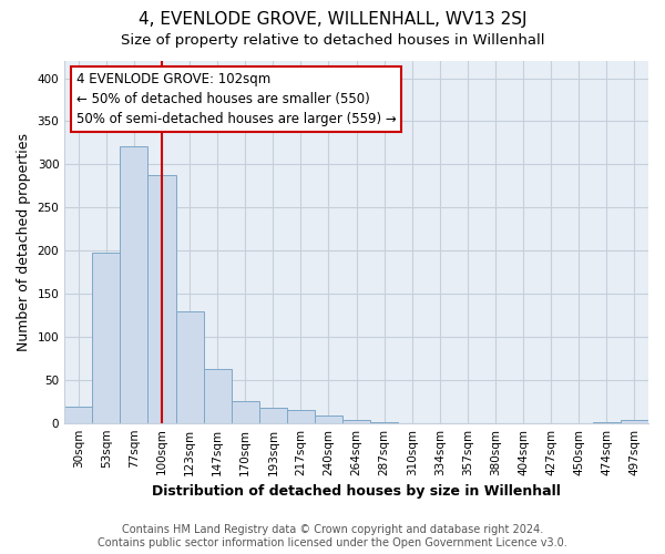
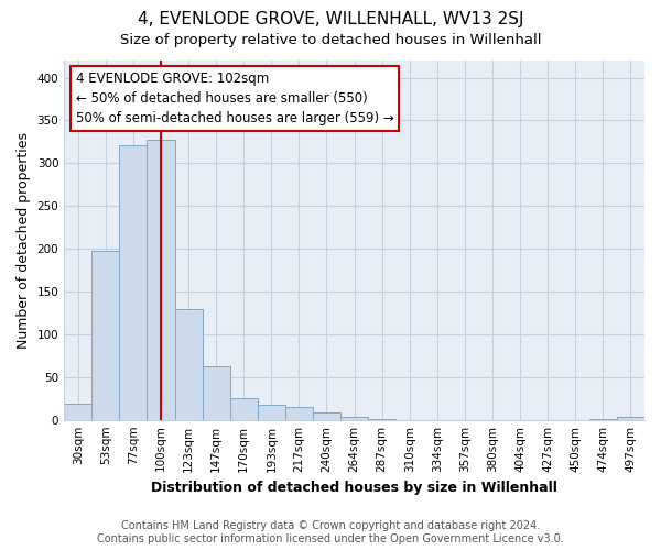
100sqm: 288 -> 328
